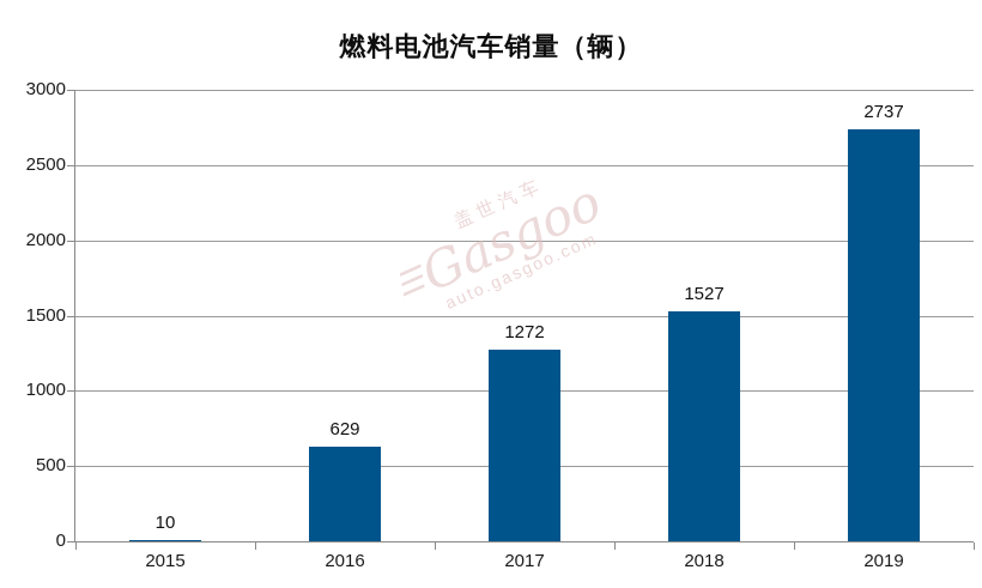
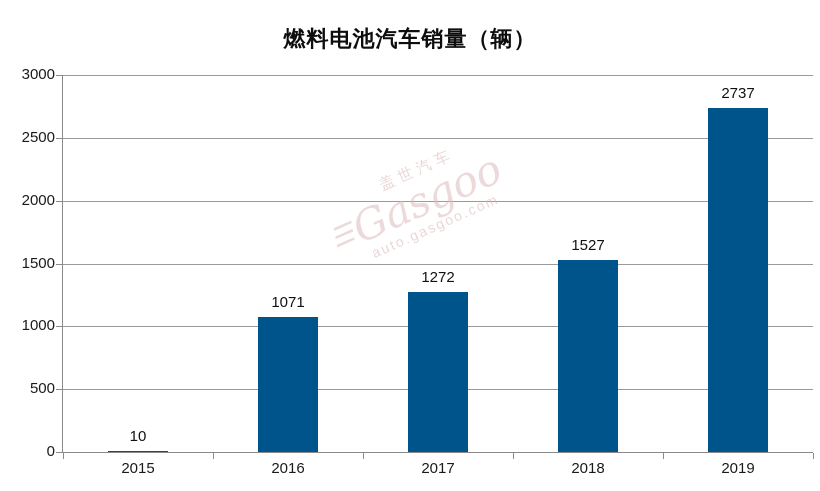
2016: 629 -> 1071
